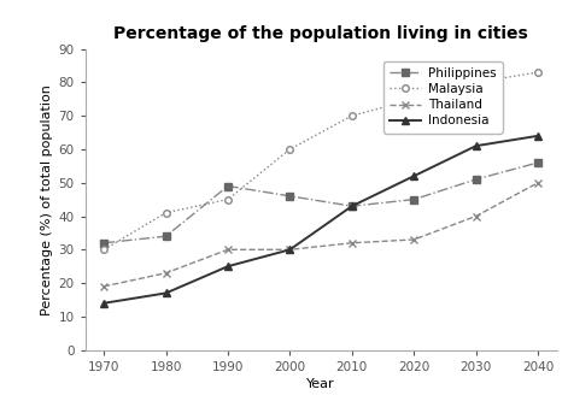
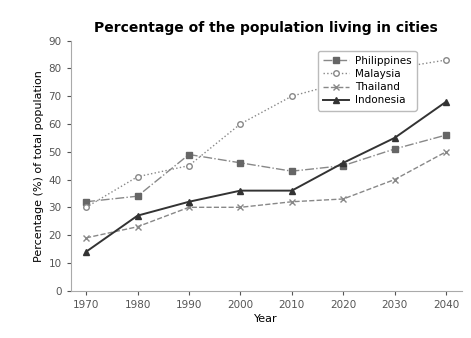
Indonesia/1980: 17 -> 27
Indonesia/1990: 25 -> 32
Indonesia/2000: 30 -> 36
Indonesia/2010: 43 -> 36
Indonesia/2020: 52 -> 46
Indonesia/2030: 61 -> 55
Indonesia/2040: 64 -> 68
